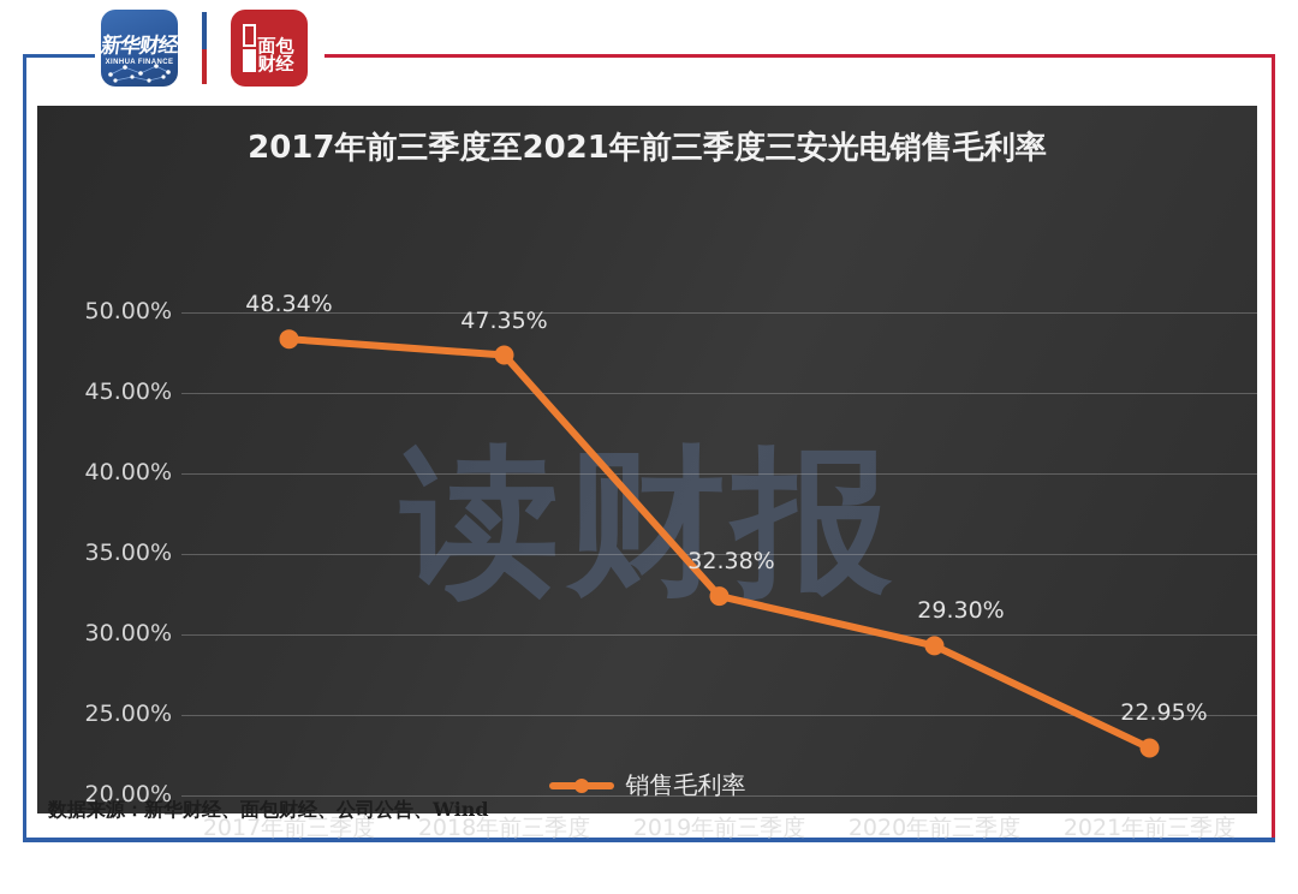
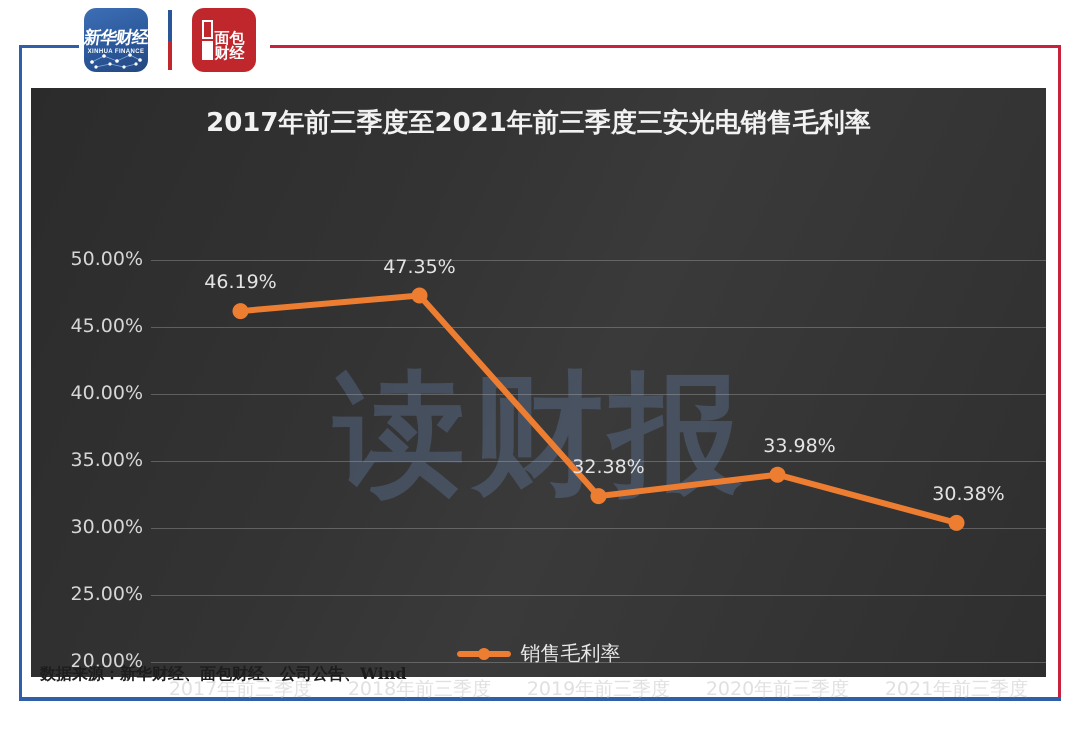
2017年前三季度: 48.34% -> 46.19%
2020年前三季度: 29.30% -> 33.98%
2021年前三季度: 22.95% -> 30.38%
